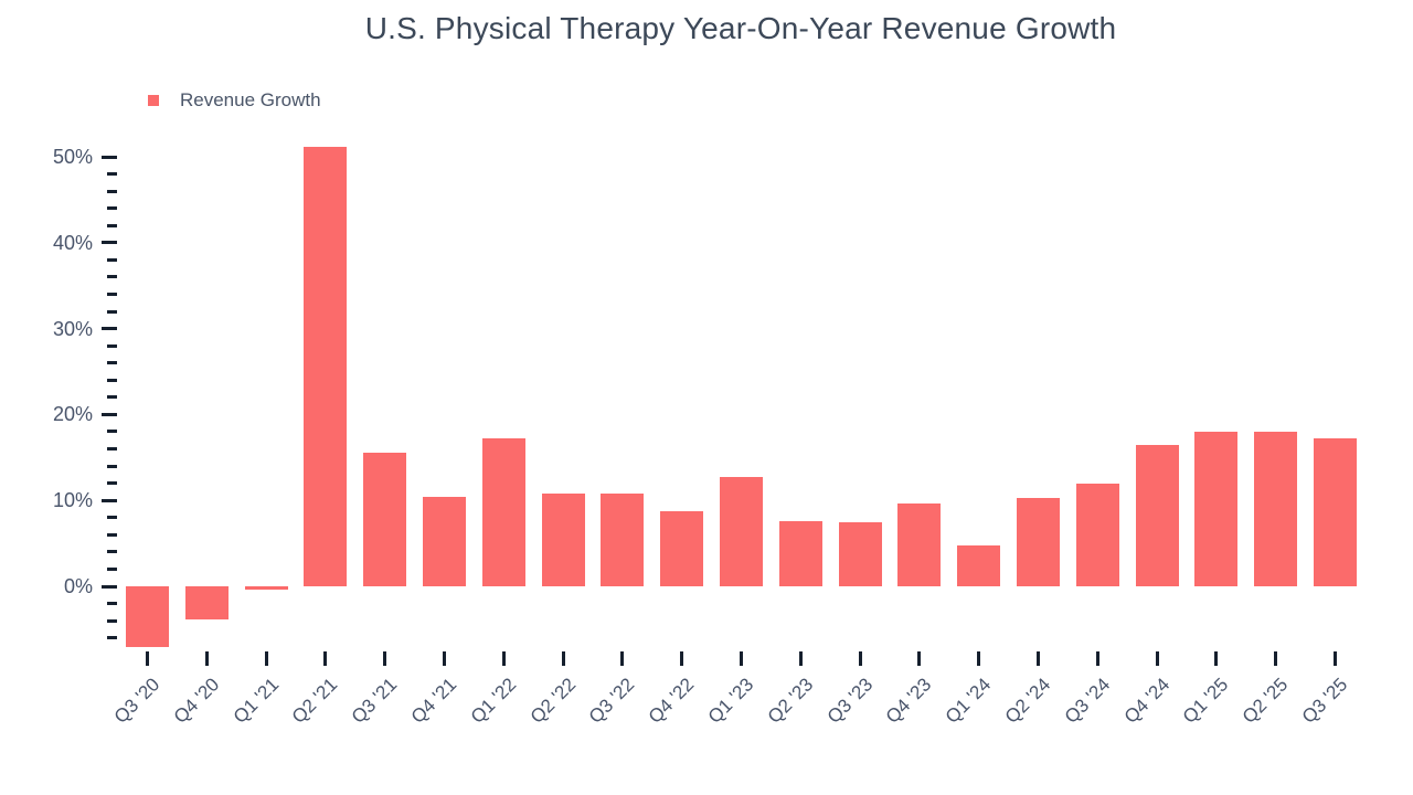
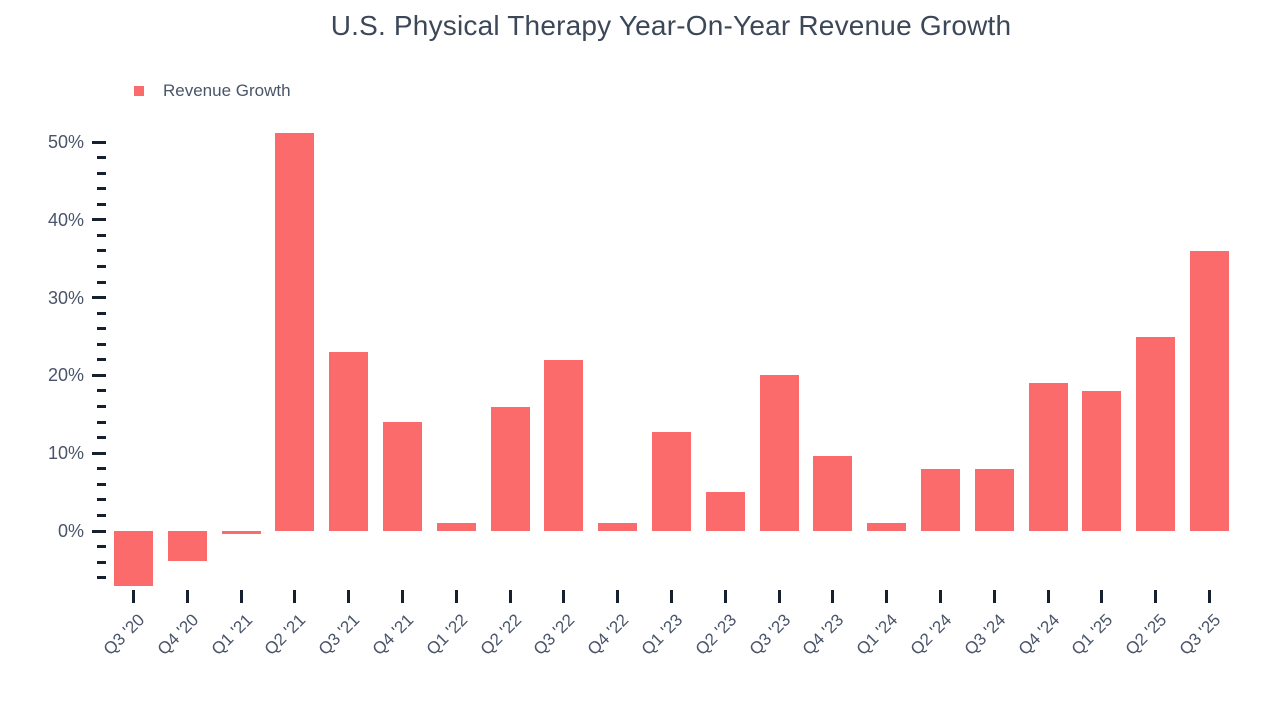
Q3 '21: 16% -> 23%
Q4 '21: 10% -> 14%
Q1 '22: 17% -> 1%
Q2 '22: 11% -> 16%
Q3 '22: 11% -> 22%
Q4 '22: 9% -> 1%
Q2 '23: 8% -> 5%
Q3 '23: 7% -> 20%
Q1 '24: 5% -> 1%
Q2 '24: 10% -> 8%
Q3 '24: 12% -> 8%
Q4 '24: 16% -> 19%
Q2 '25: 18% -> 25%
Q3 '25: 17% -> 36%
